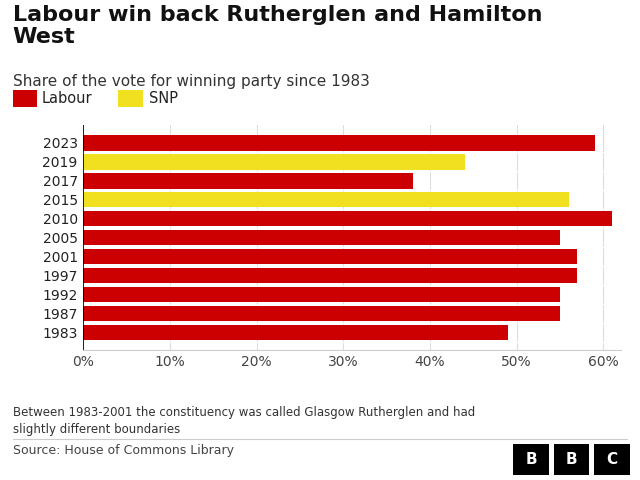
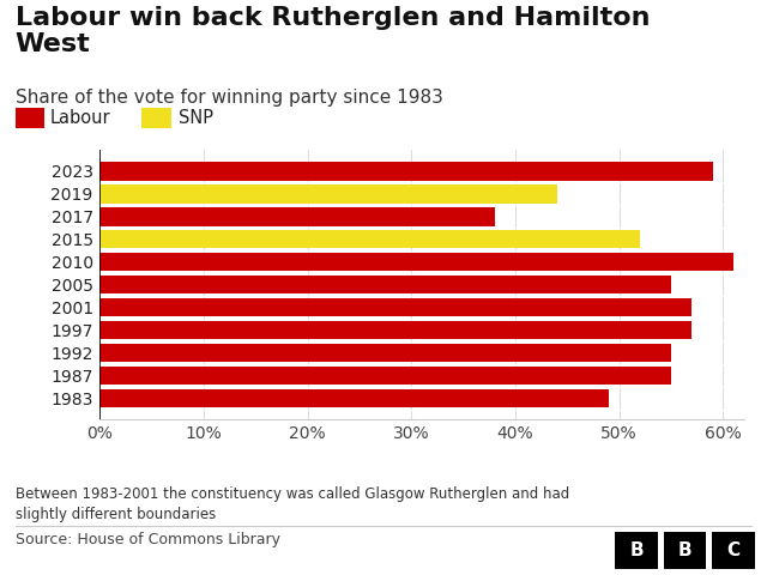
2015: 56% -> 52%
